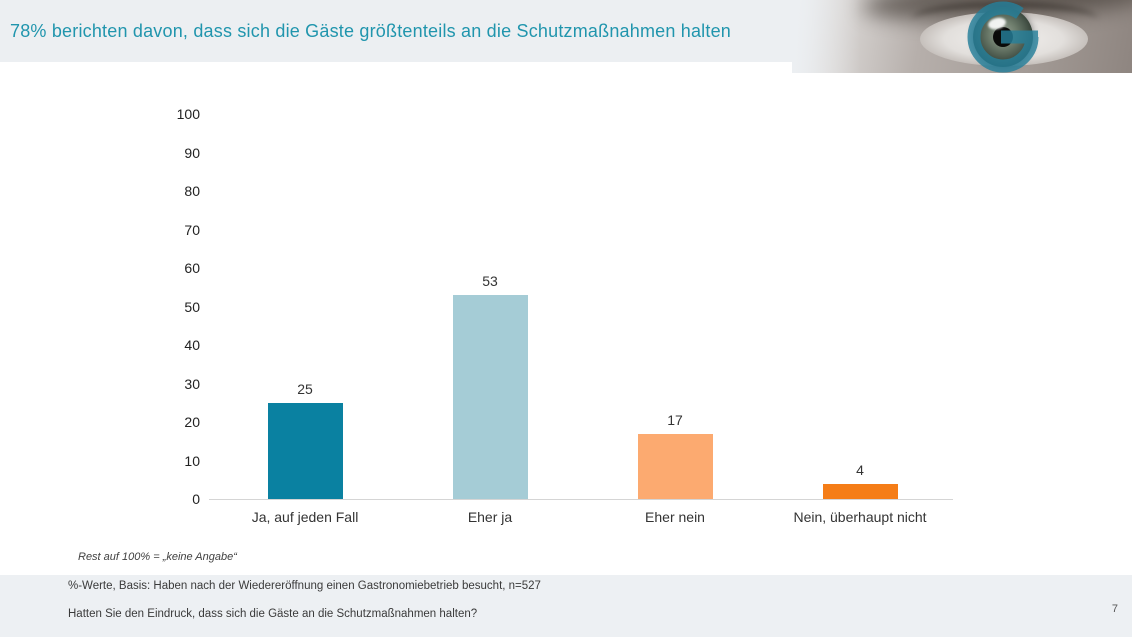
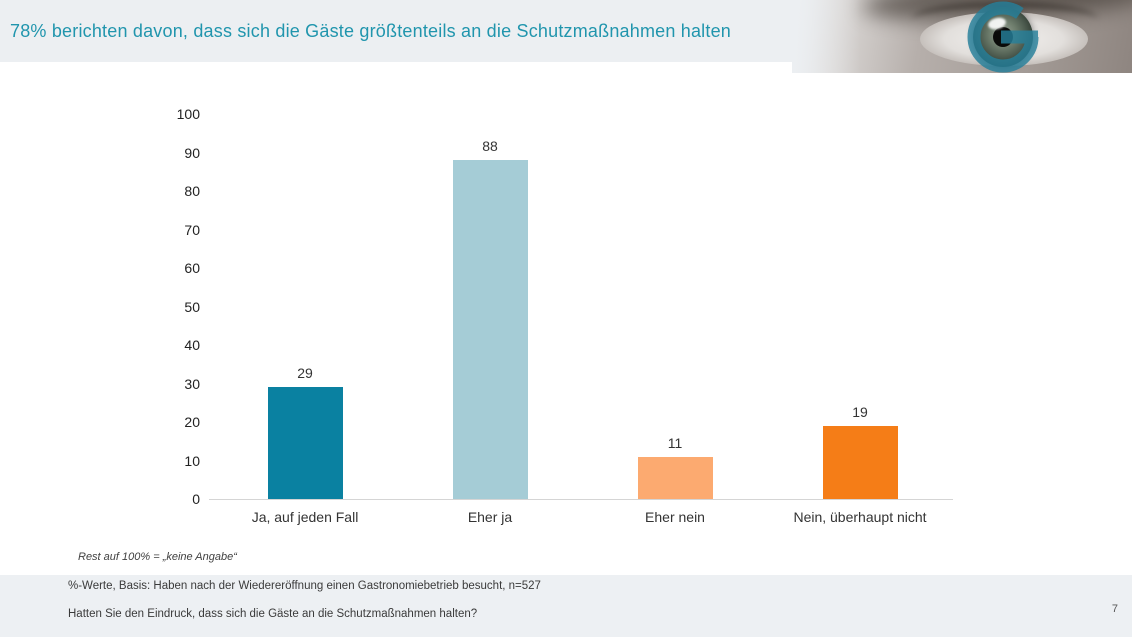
Ja, auf jeden Fall: 25 -> 29
Eher ja: 53 -> 88
Eher nein: 17 -> 11
Nein, überhaupt nicht: 4 -> 19
